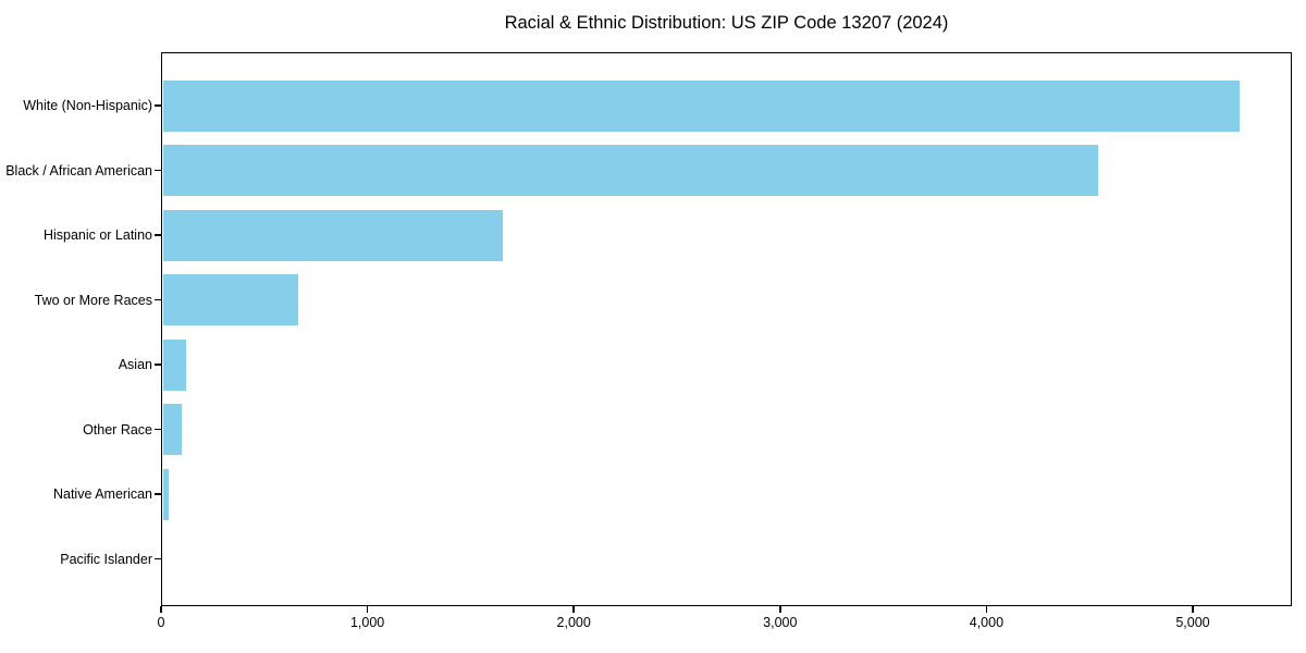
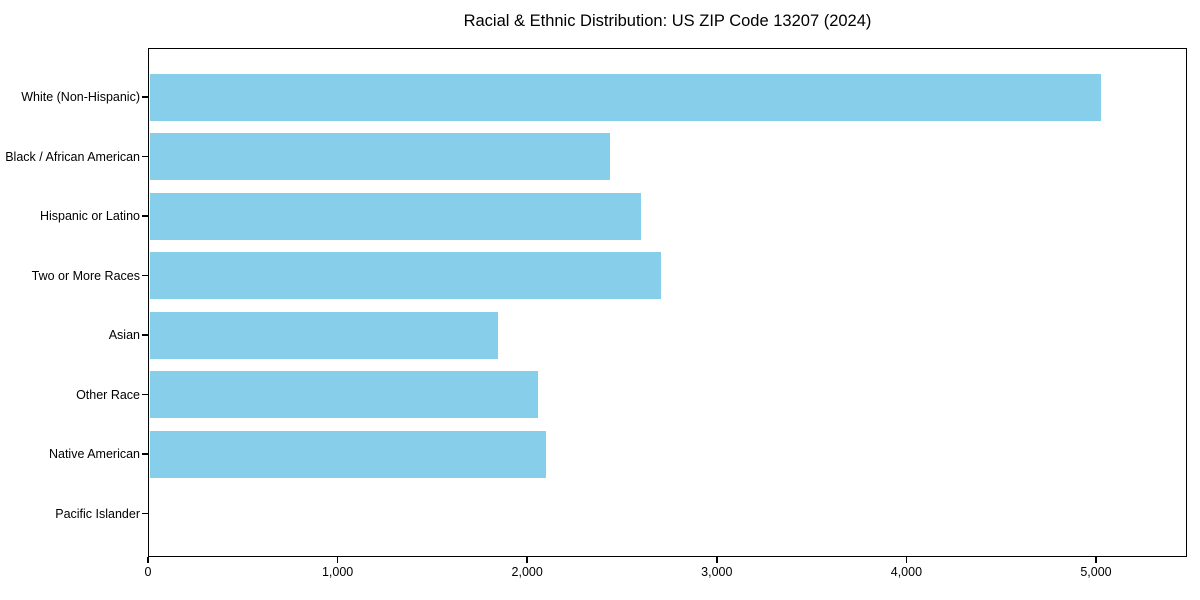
White (Non-Hispanic): 5220 -> 5020
Black / African American: 4540 -> 2430
Hispanic or Latino: 1650 -> 2590
Two or More Races: 660 -> 2700
Asian: 120 -> 1840
Other Race: 90 -> 2050
Native American: 30 -> 2090
